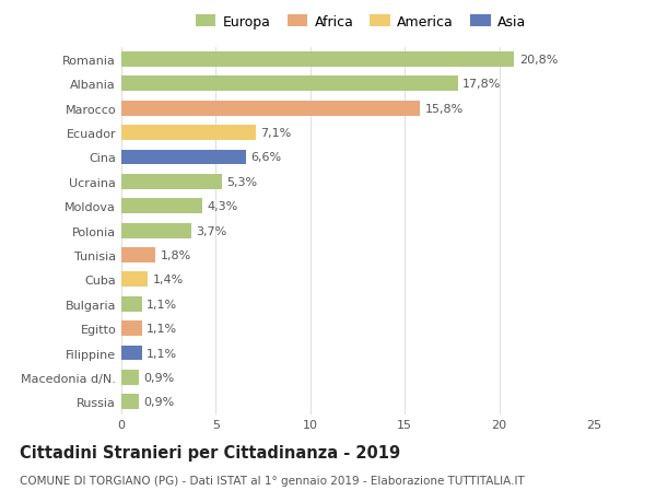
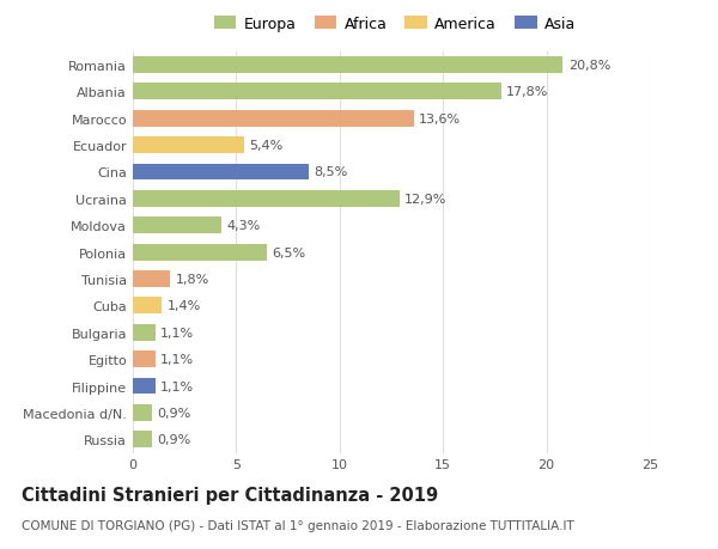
Marocco: 15,8% -> 13,6%
Ecuador: 7,1% -> 5,4%
Cina: 6,6% -> 8,5%
Ucraina: 5,3% -> 12,9%
Polonia: 3,7% -> 6,5%
